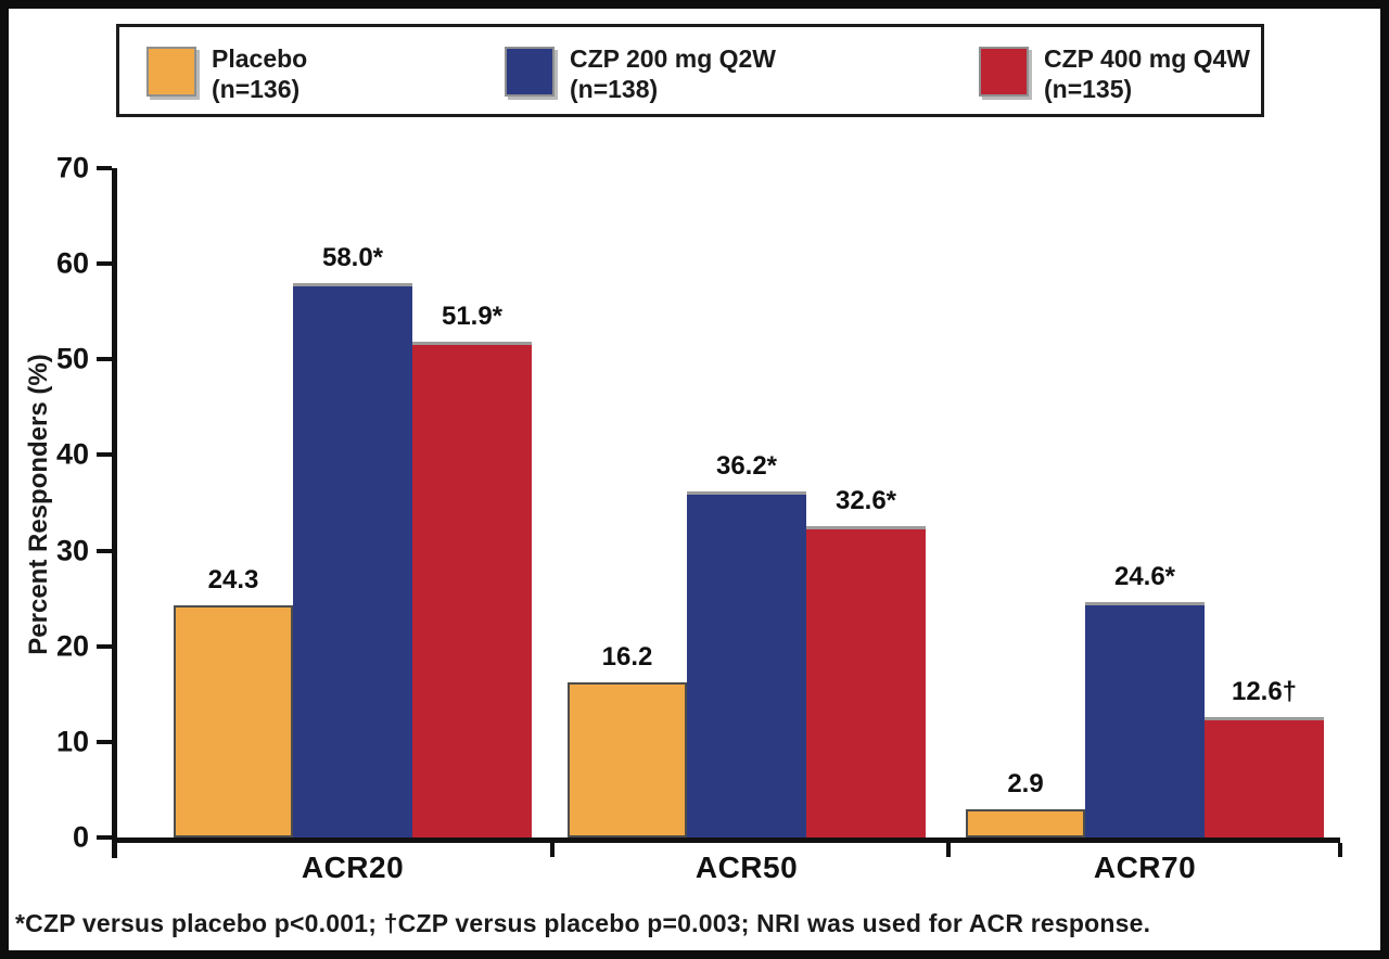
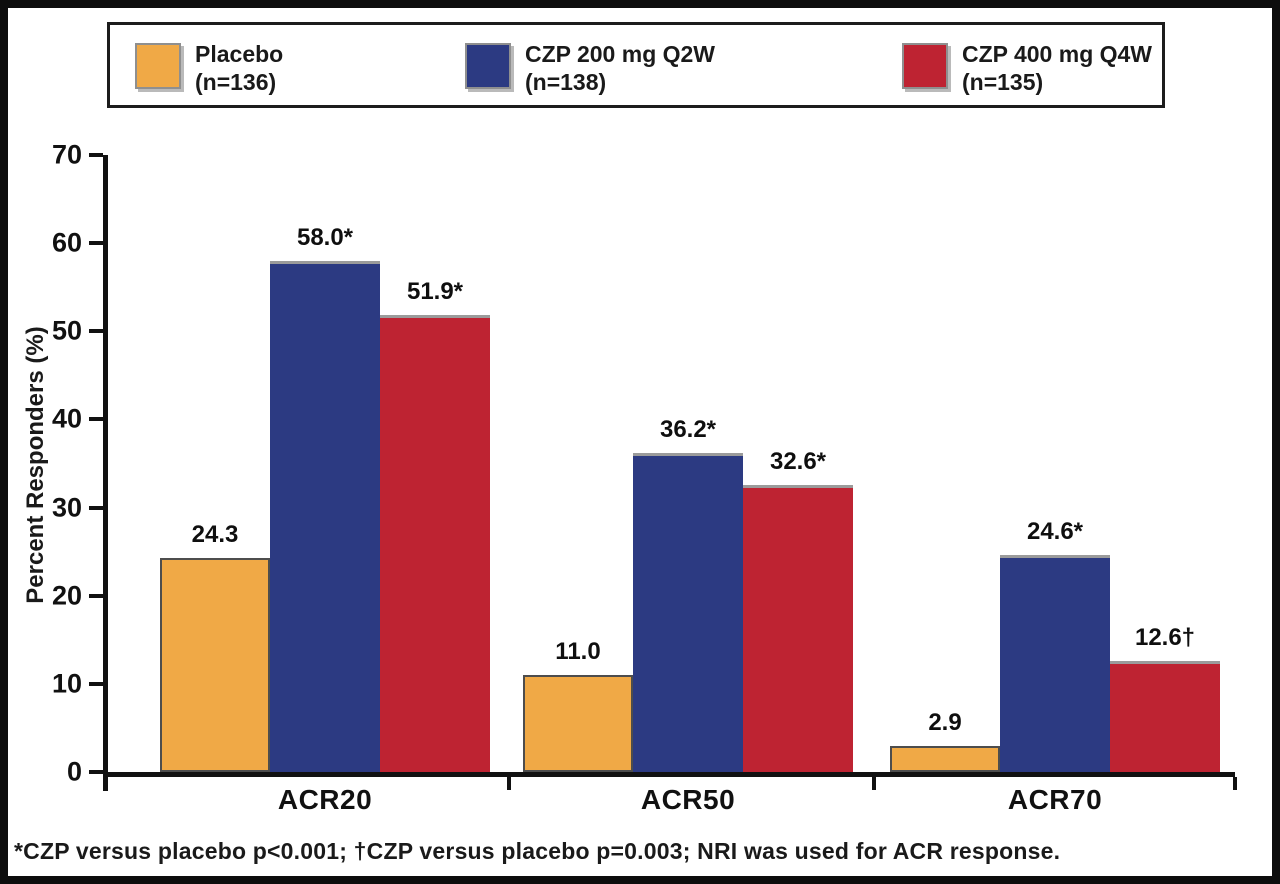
Placebo/ACR50: 16.2 -> 11.0
